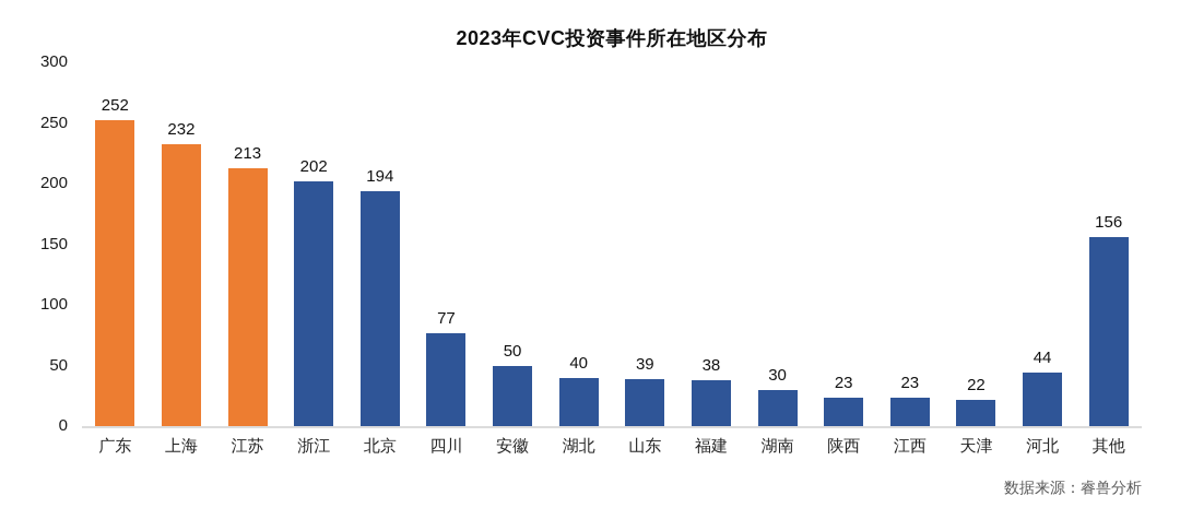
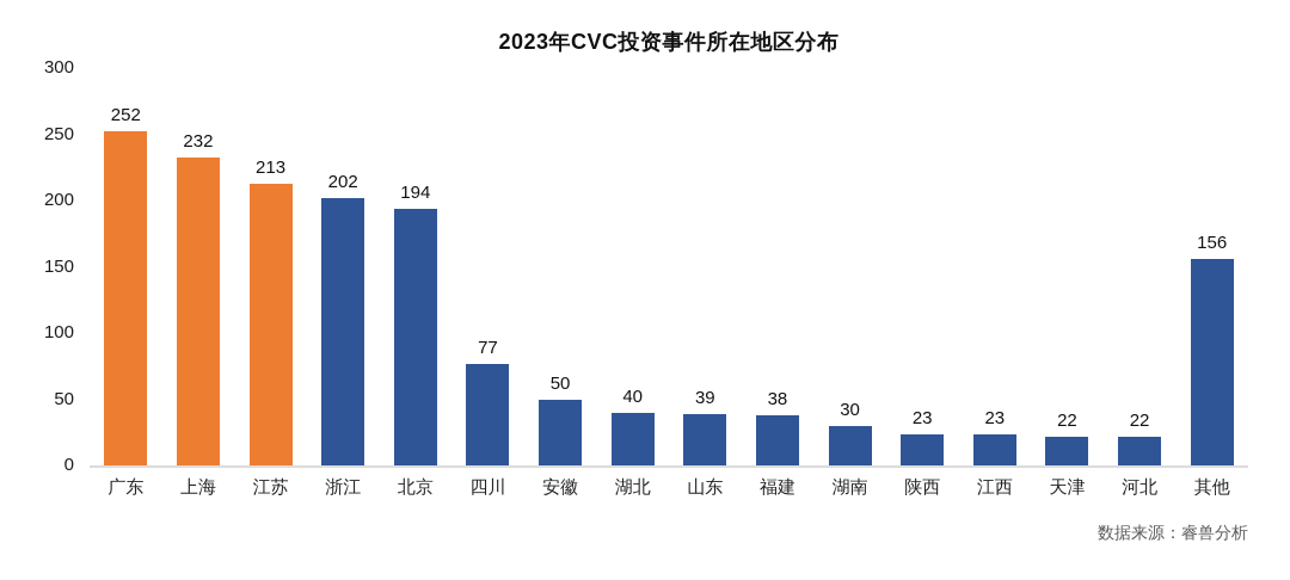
河北: 44 -> 22
